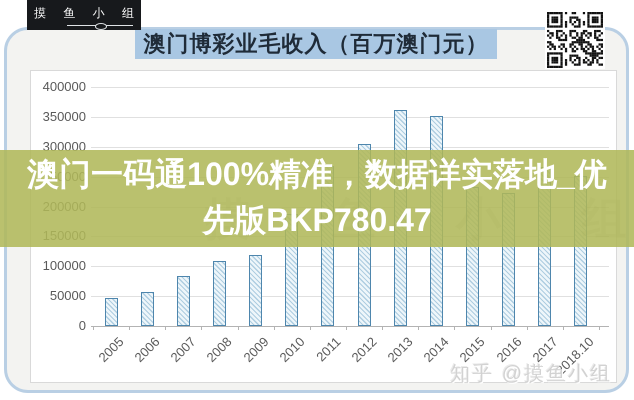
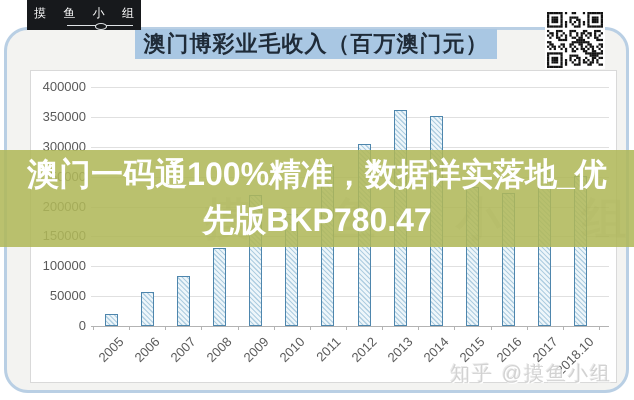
2005: 50000 -> 20000
2008: 110000 -> 130000
2009: 120000 -> 220000
